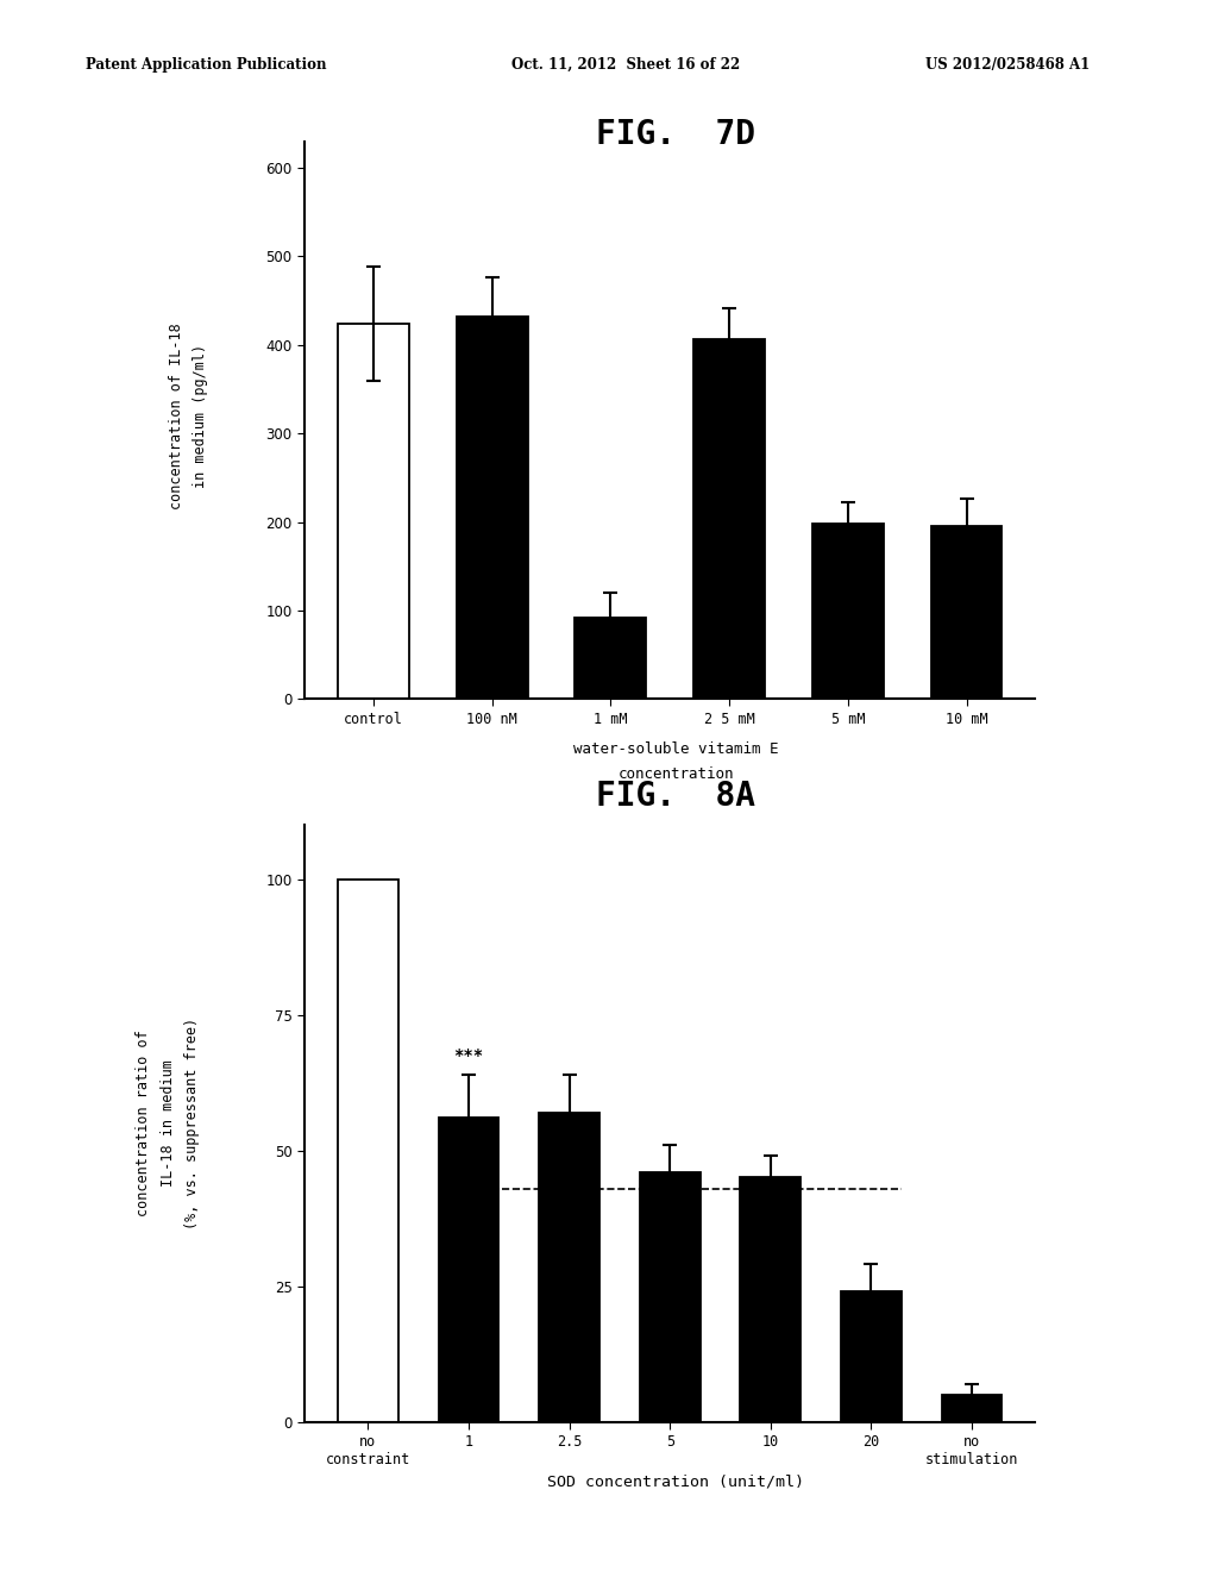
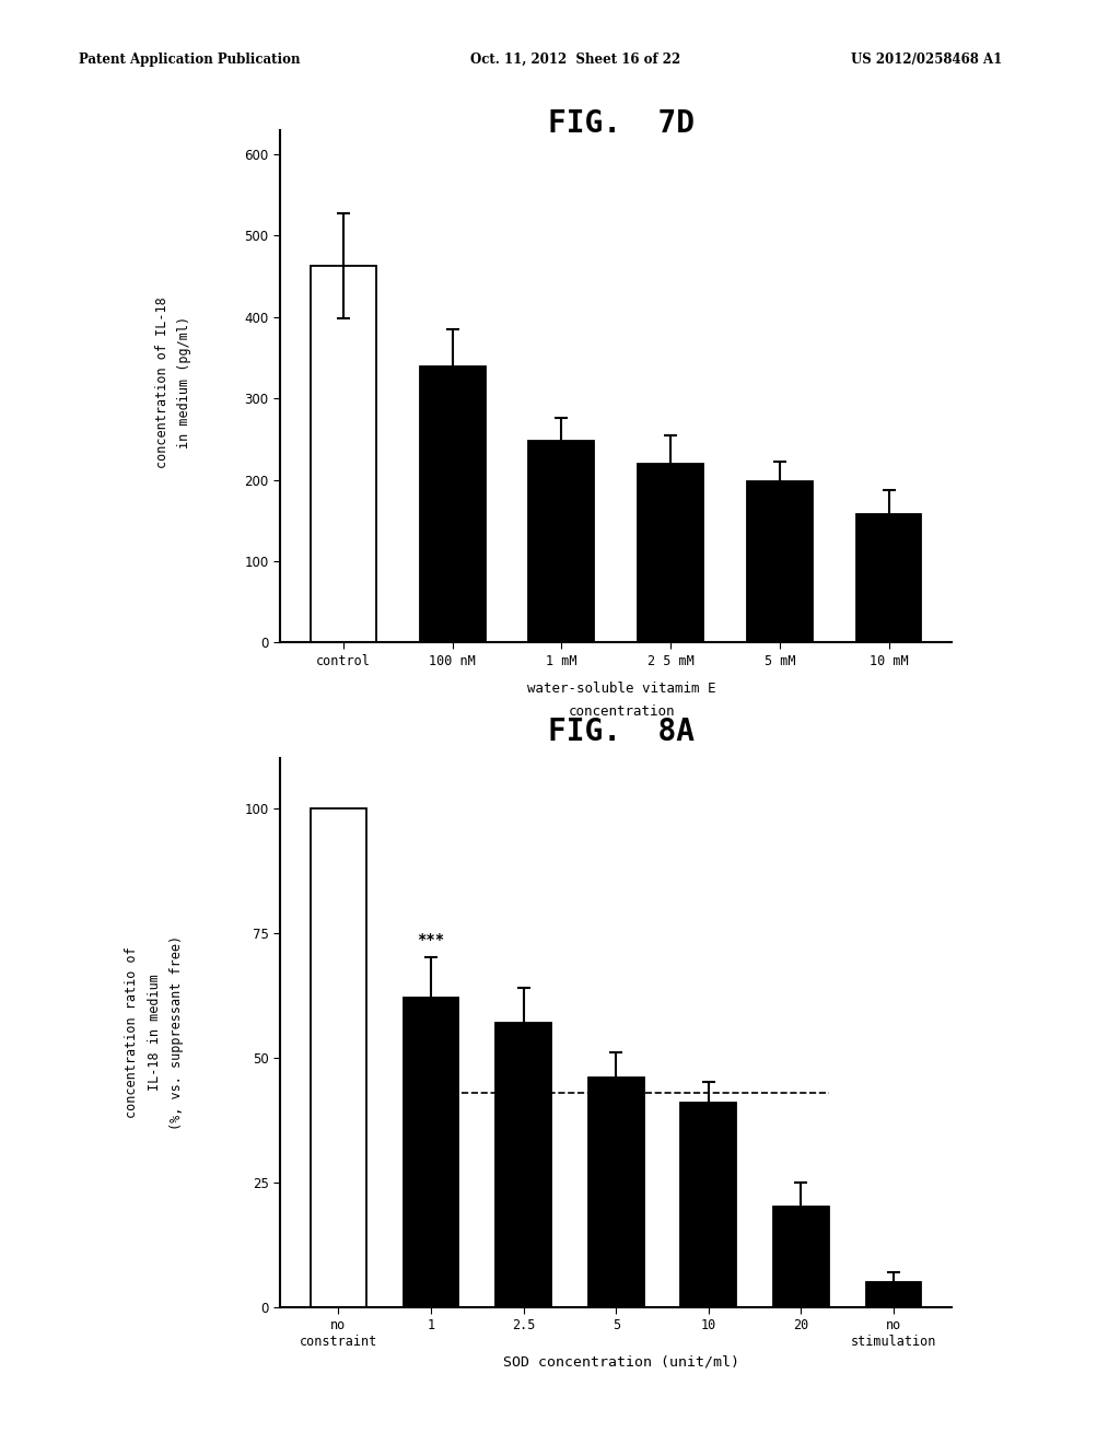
control: 424 -> 463
100 nM: 432 -> 340
1 mM: 92 -> 248
2 5 mM: 406 -> 220
10 mM: 196 -> 158
1: 56 -> 62
10: 45 -> 41
20: 24 -> 20
